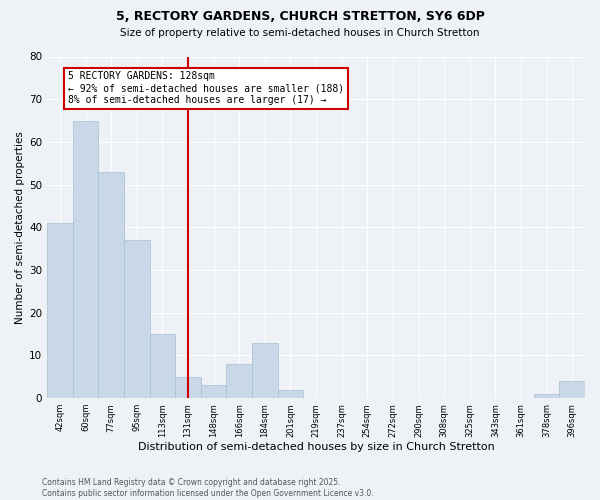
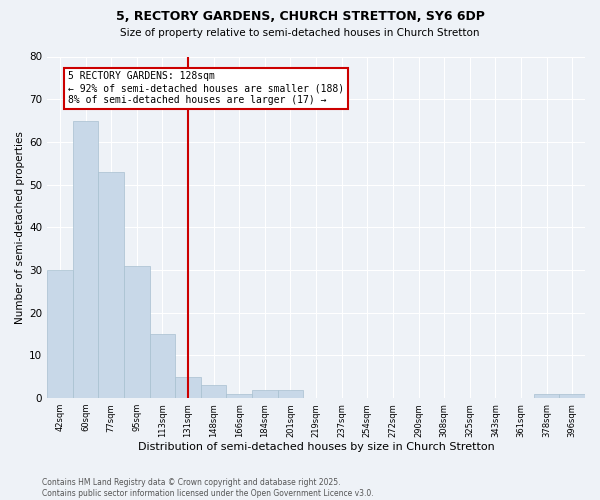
42sqm: 41 -> 30
95sqm: 37 -> 31
166sqm: 8 -> 1
184sqm: 13 -> 2
396sqm: 4 -> 1
